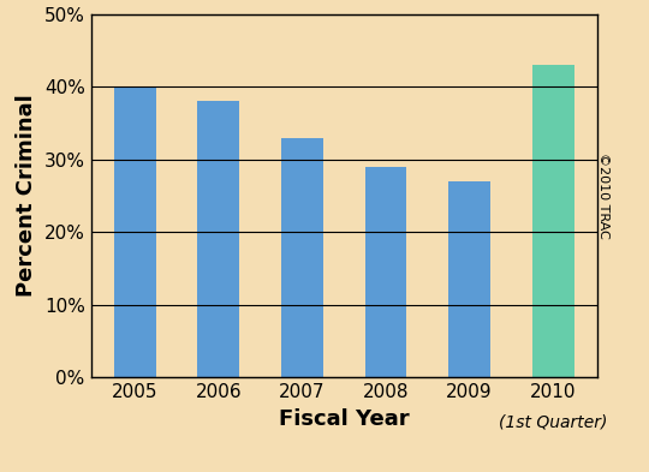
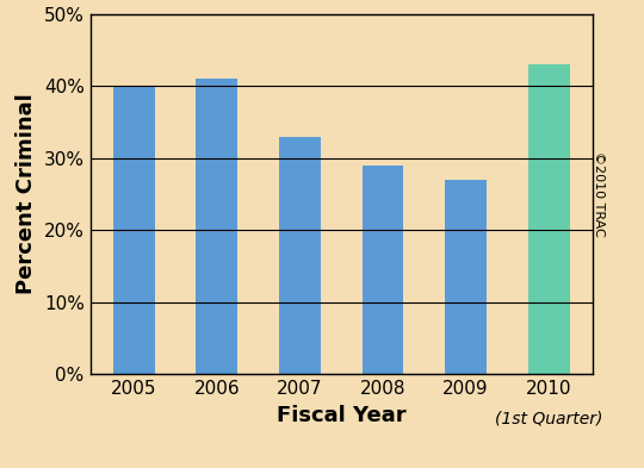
2006: 38% -> 41%
